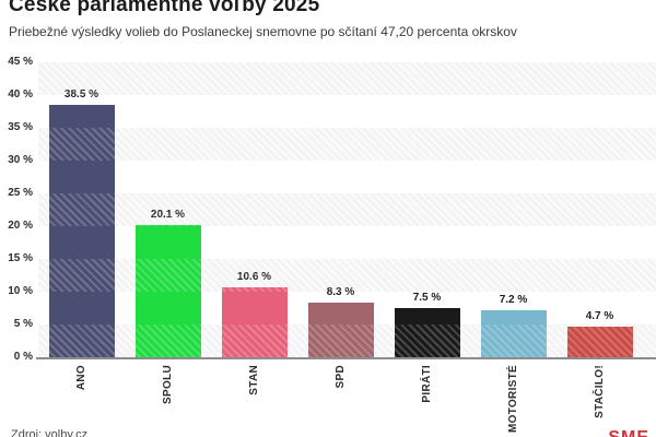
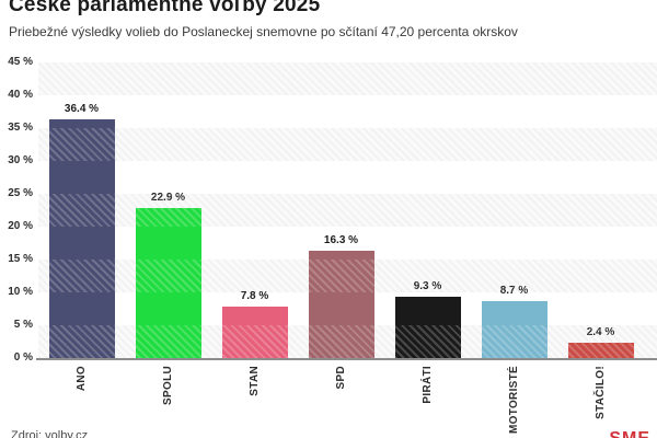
ANO: 38.5 -> 36.4
SPOLU: 20.1 -> 22.9
STAN: 10.6 -> 7.8
SPD: 8.3 -> 16.3
PIRÁTI: 7.5 -> 9.3
MOTORISTÉ: 7.2 -> 8.7
STAČILO!: 4.7 -> 2.4
